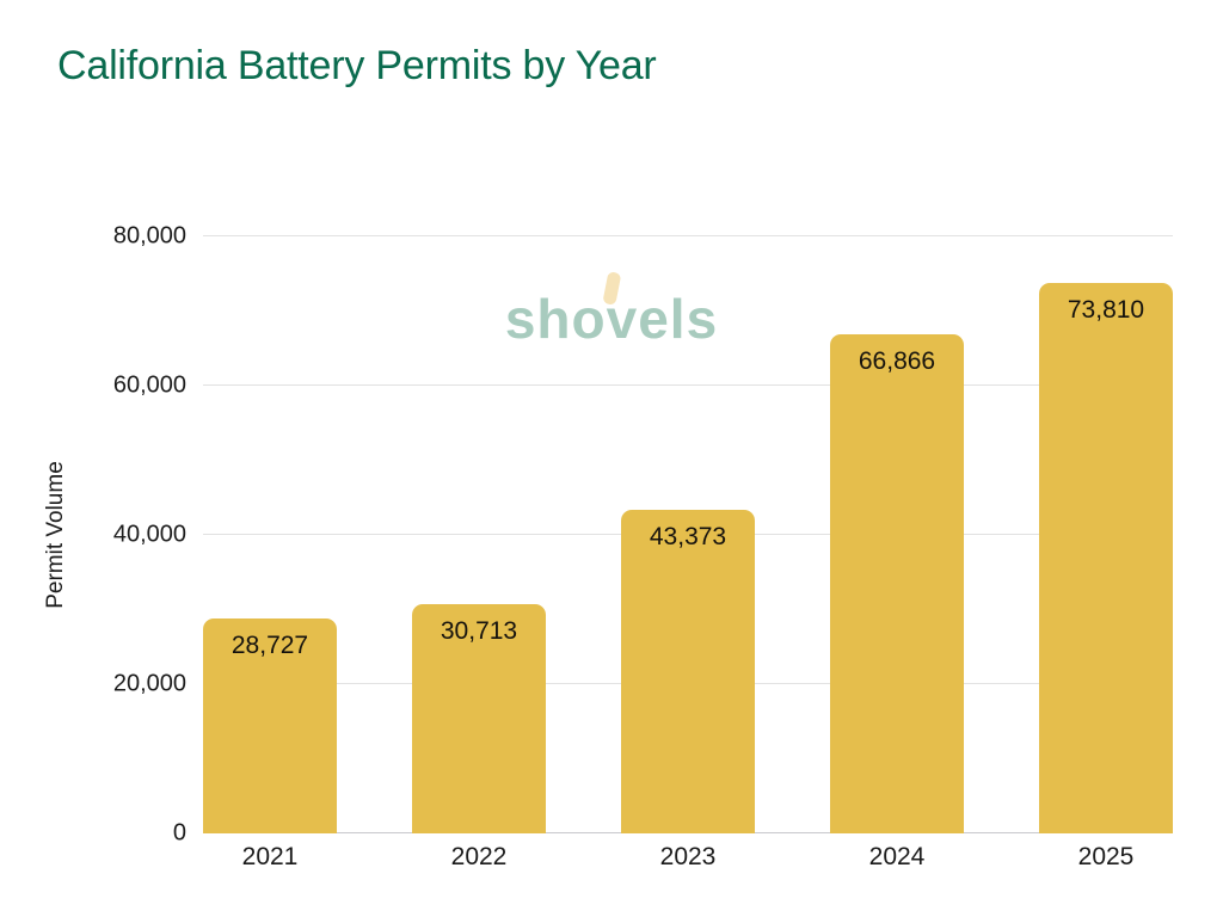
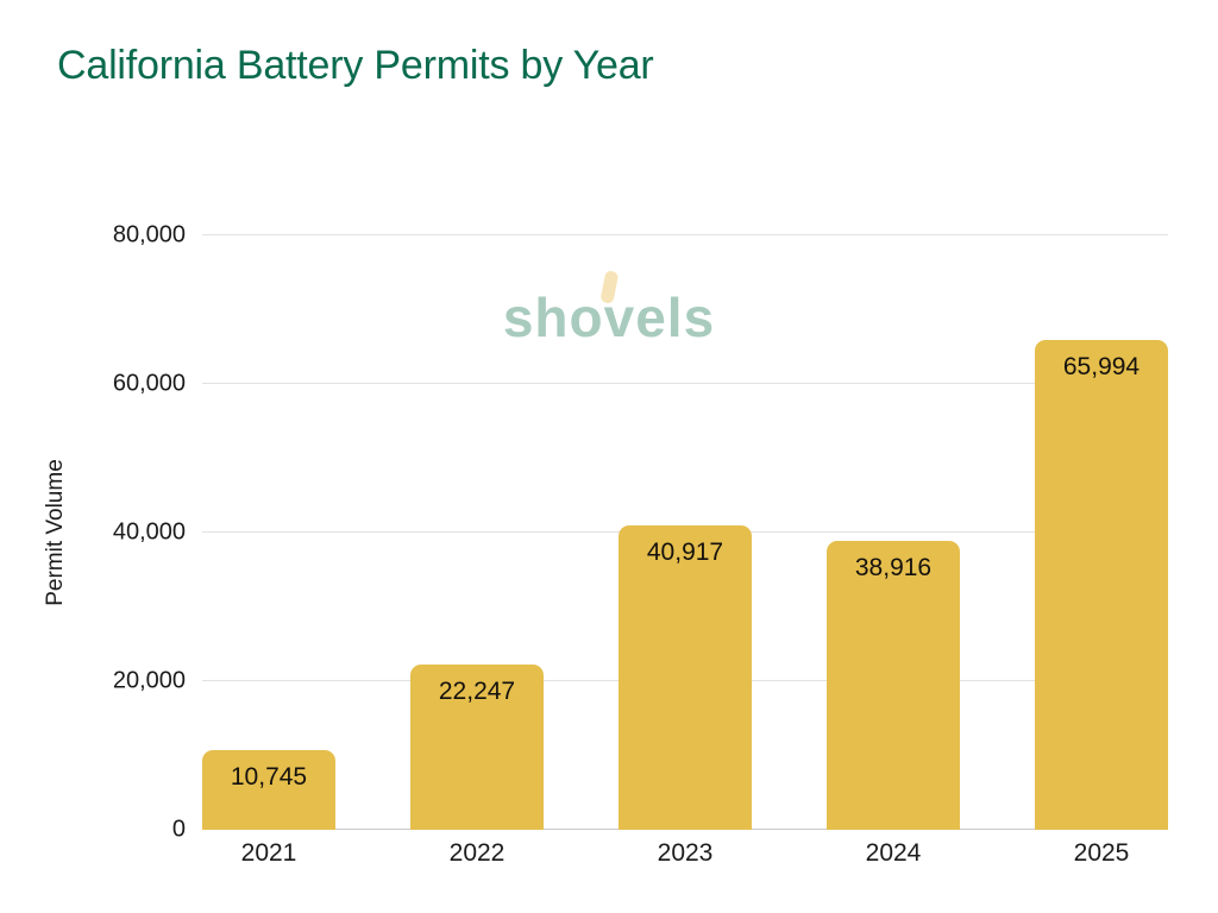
2021: 28,727 -> 10,745
2022: 30,713 -> 22,247
2023: 43,373 -> 40,917
2024: 66,866 -> 38,916
2025: 73,810 -> 65,994
